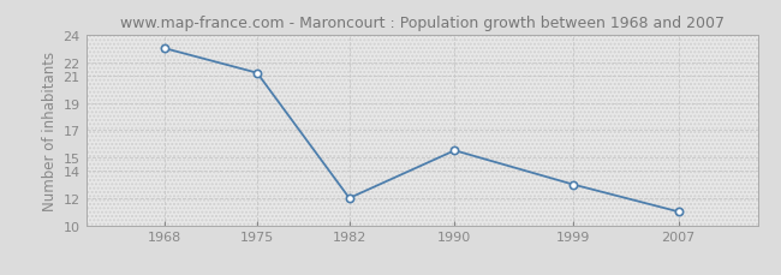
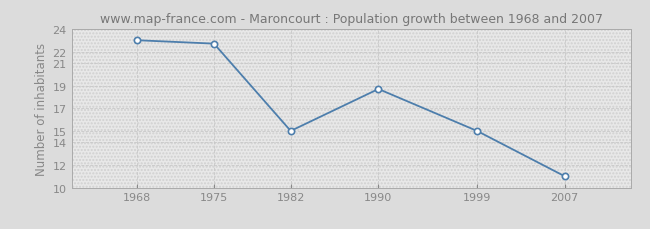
1975: 21.2 -> 22.7
1982: 12.0 -> 15.0
1990: 15.5 -> 18.7
1999: 13.0 -> 15.0
